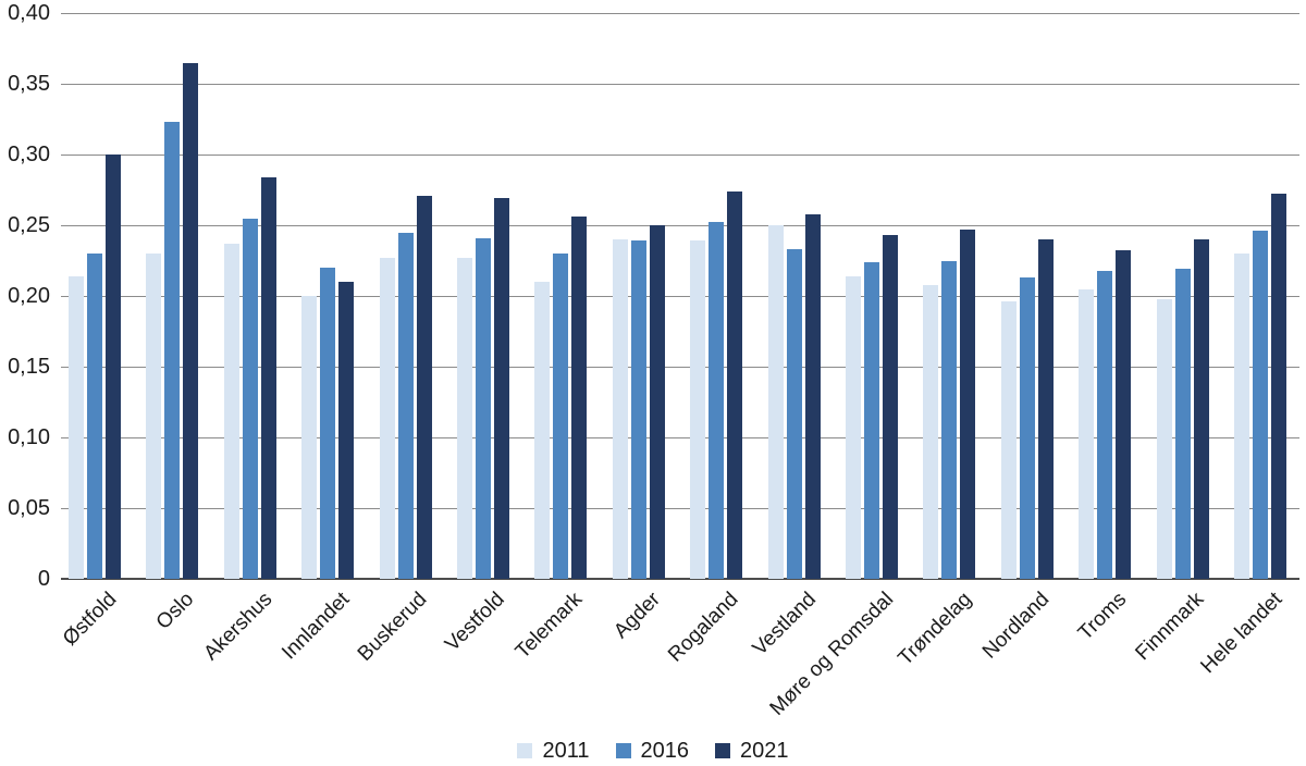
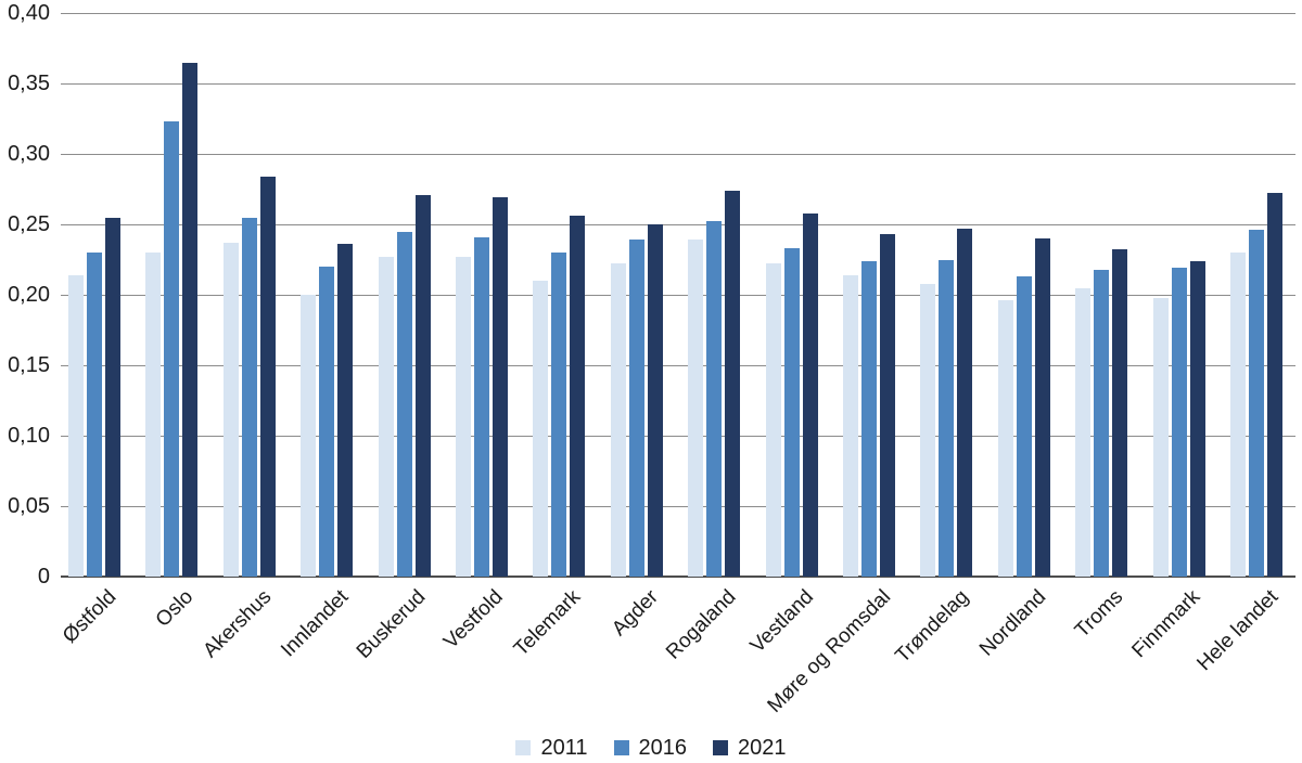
2021/Østfold: 0,30 -> 0,26
2021/Innlandet: 0,21 -> 0,24
2011/Agder: 0,24 -> 0,22
2011/Vestland: 0,25 -> 0,22
2021/Finnmark: 0,24 -> 0,22
